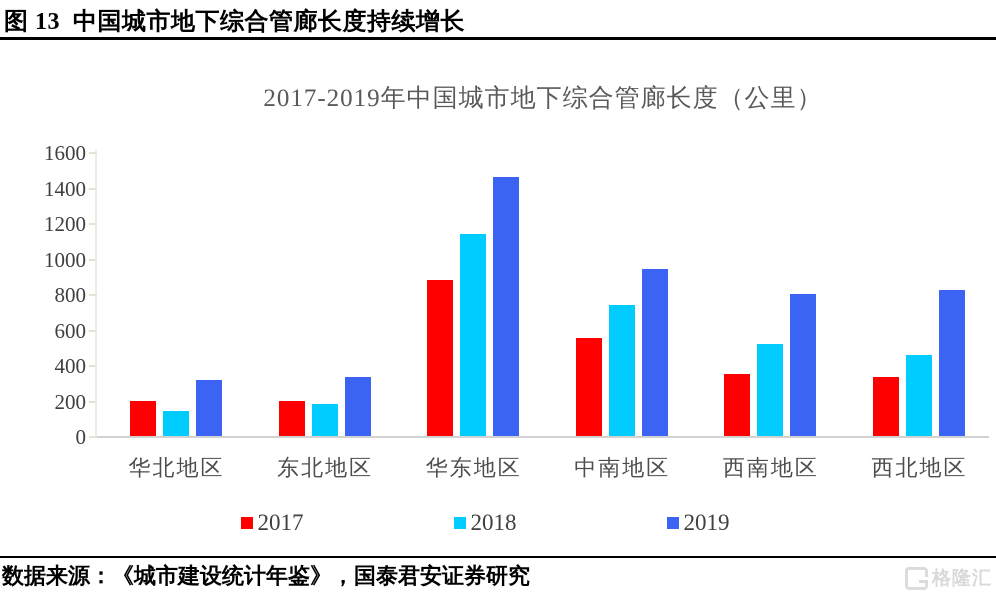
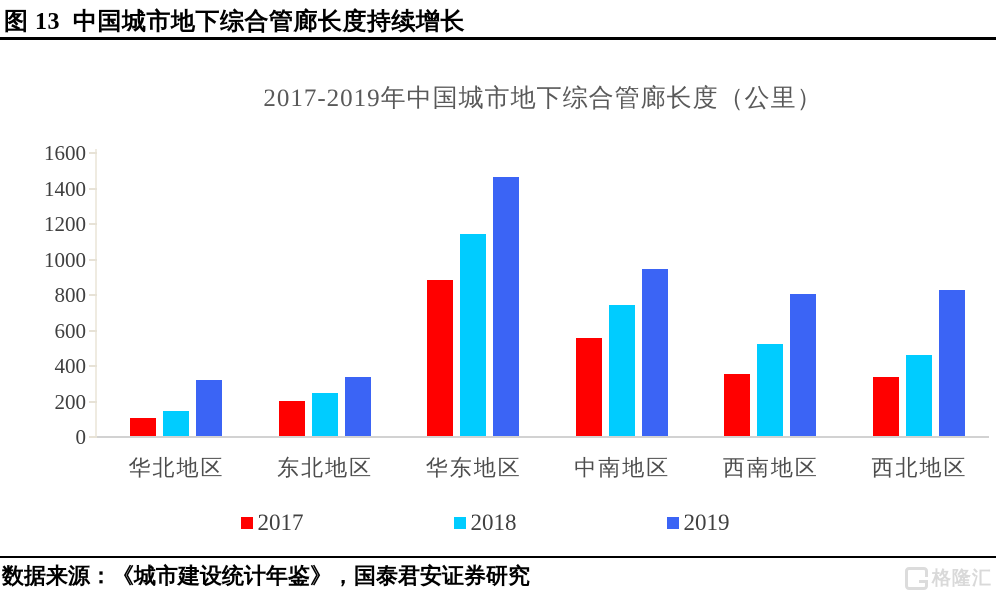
2017/华北地区: 200 -> 100
2018/东北地区: 180 -> 240
